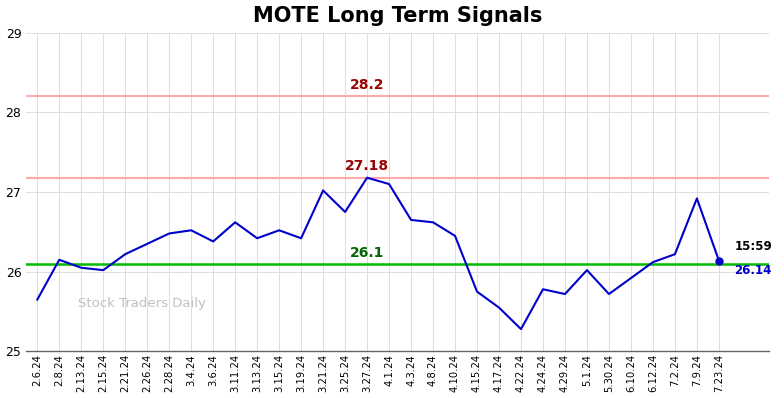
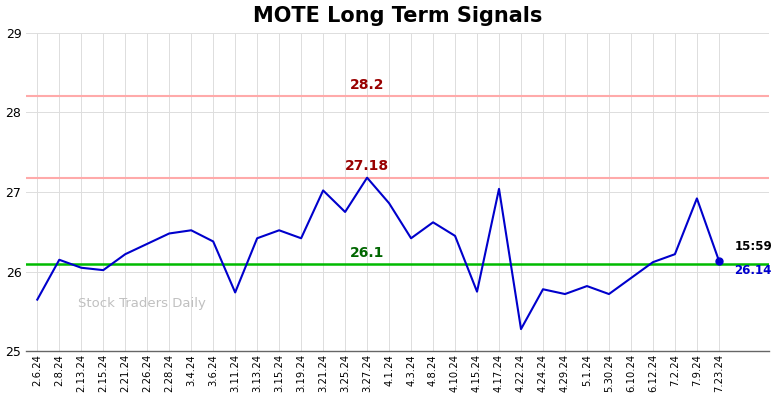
3.11.24: 26.62 -> 25.74
4.1.24: 27.10 -> 26.86
4.3.24: 26.65 -> 26.42
4.17.24: 25.55 -> 27.04
5.1.24: 26.02 -> 25.82
